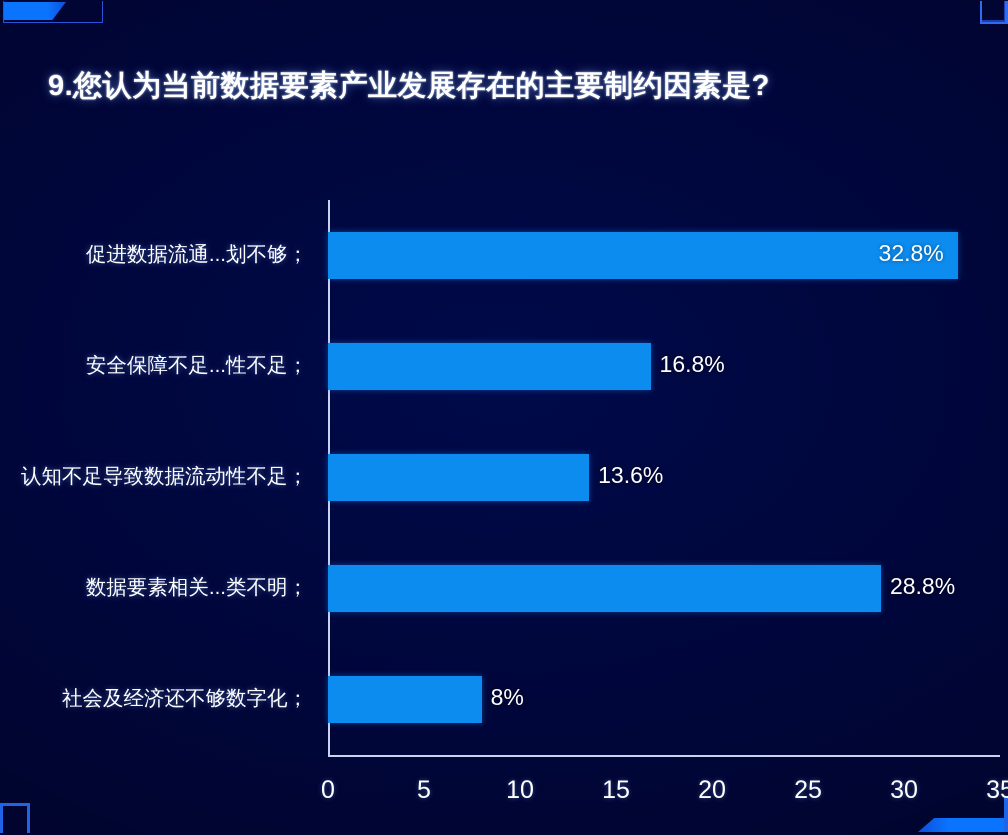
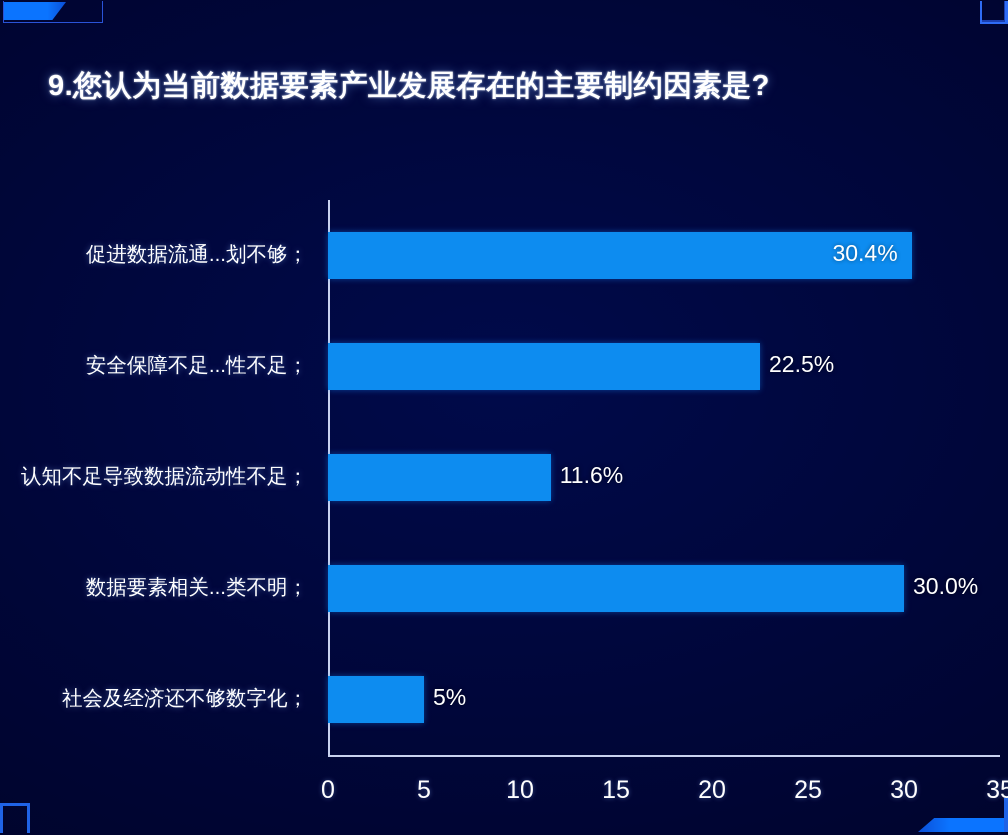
促进数据流通...划不够；: 32.8% -> 30.4%
安全保障不足...性不足；: 16.8% -> 22.5%
认知不足导致数据流动性不足；: 13.6% -> 11.6%
数据要素相关...类不明；: 28.8% -> 30.0%
社会及经济还不够数字化；: 8% -> 5%
